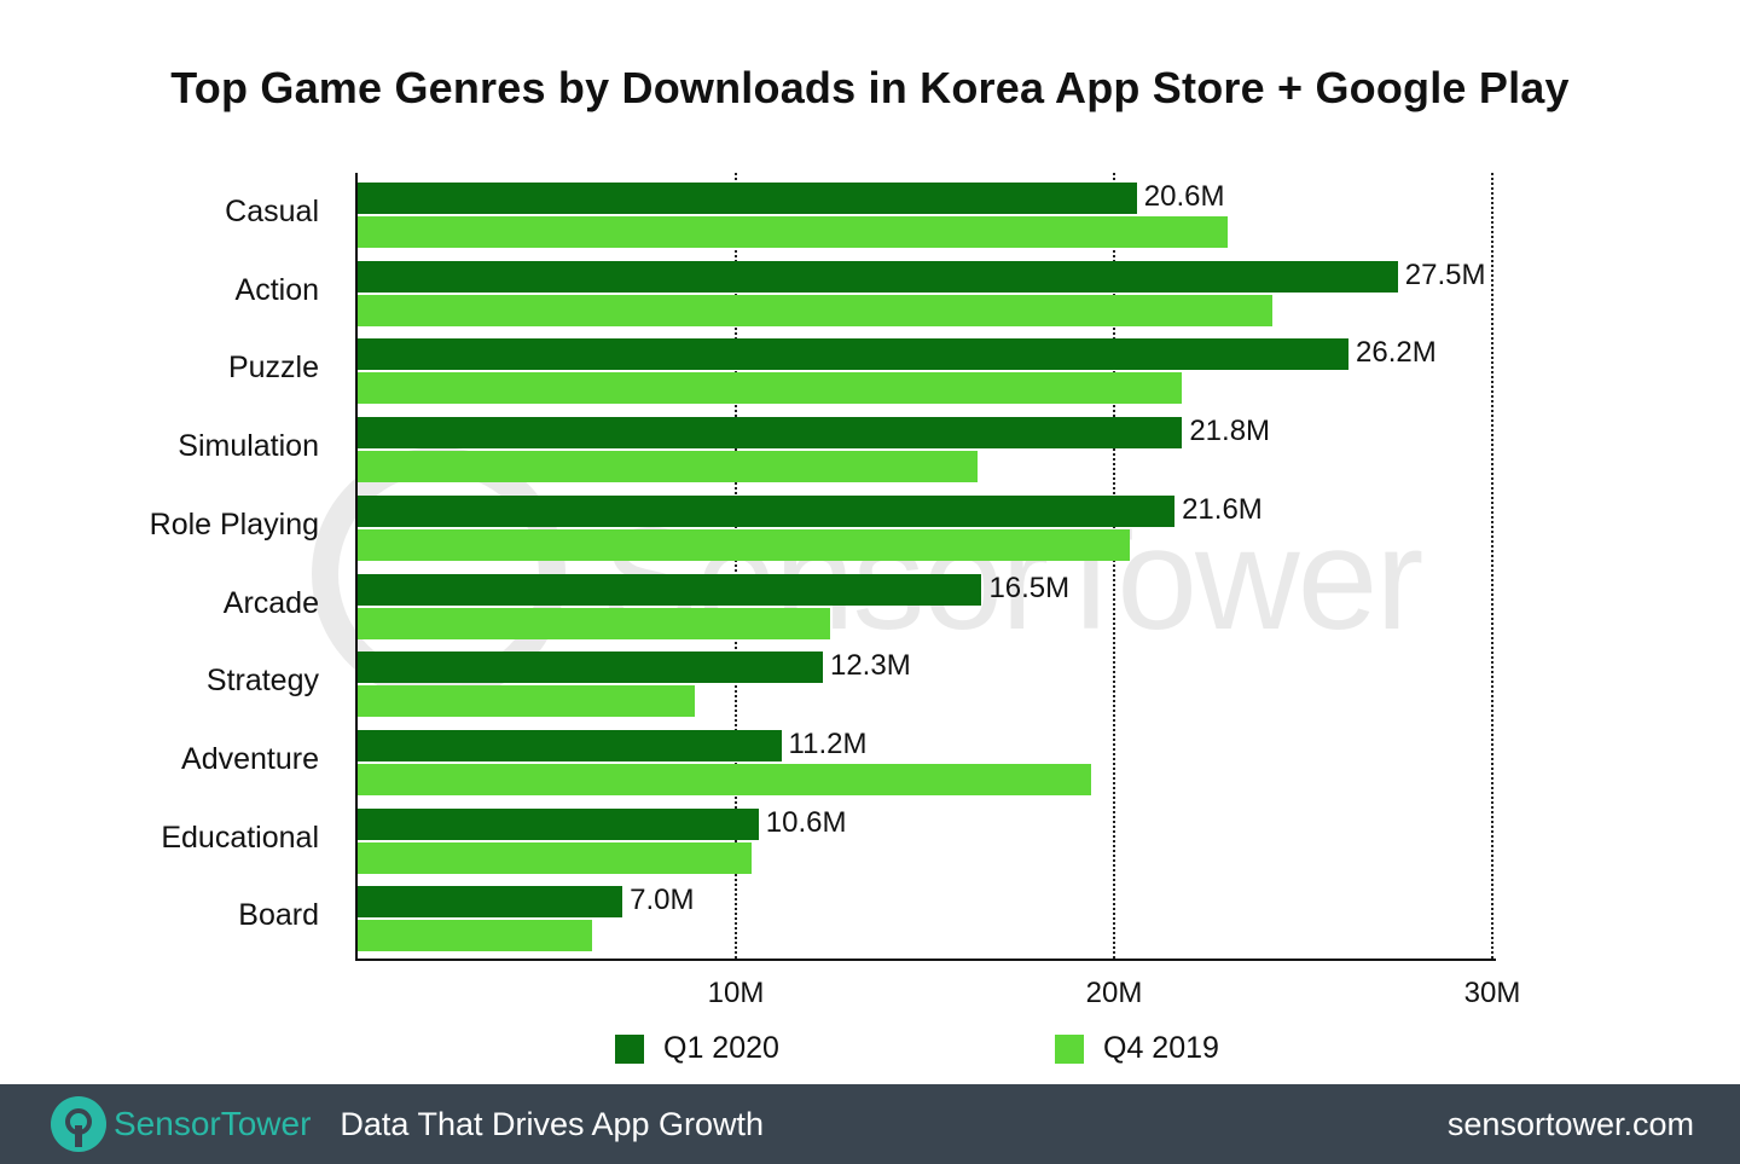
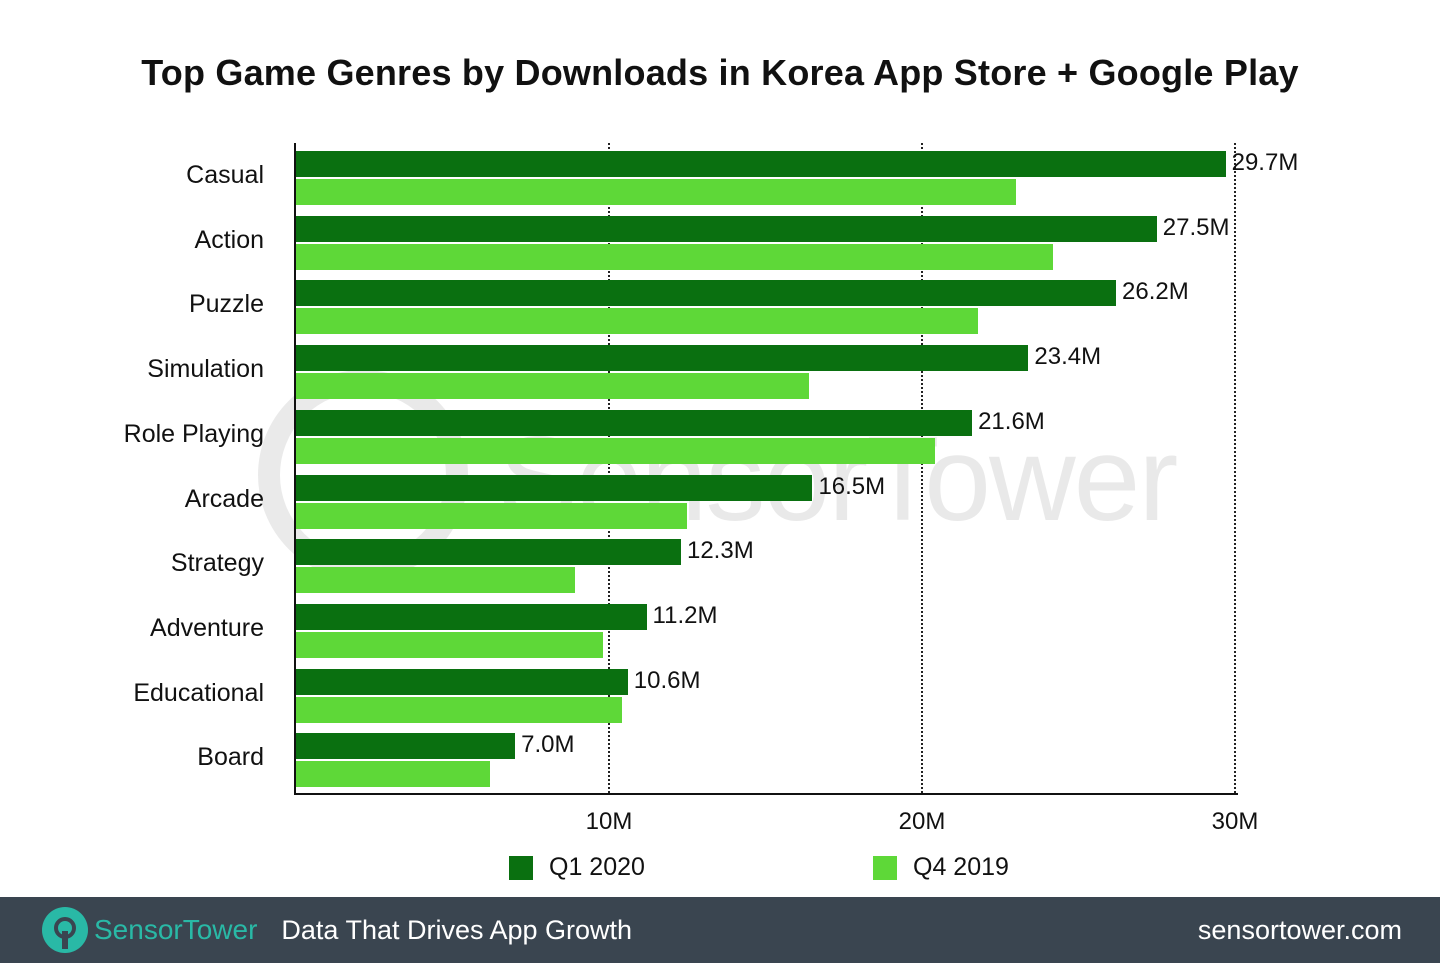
Q1 2020/Casual: 20.6M -> 29.7M
Q1 2020/Simulation: 21.8M -> 23.4M
Q4 2019/Adventure: 19.4M -> 9.8M
